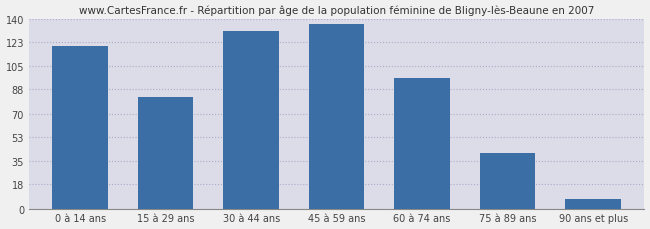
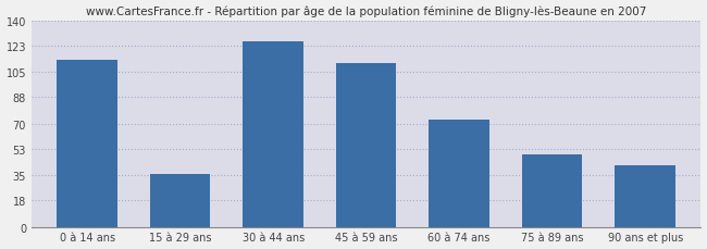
0 à 14 ans: 120 -> 113
15 à 29 ans: 82 -> 36
30 à 44 ans: 131 -> 126
45 à 59 ans: 136 -> 111
60 à 74 ans: 96 -> 73
75 à 89 ans: 41 -> 49
90 ans et plus: 7 -> 42
